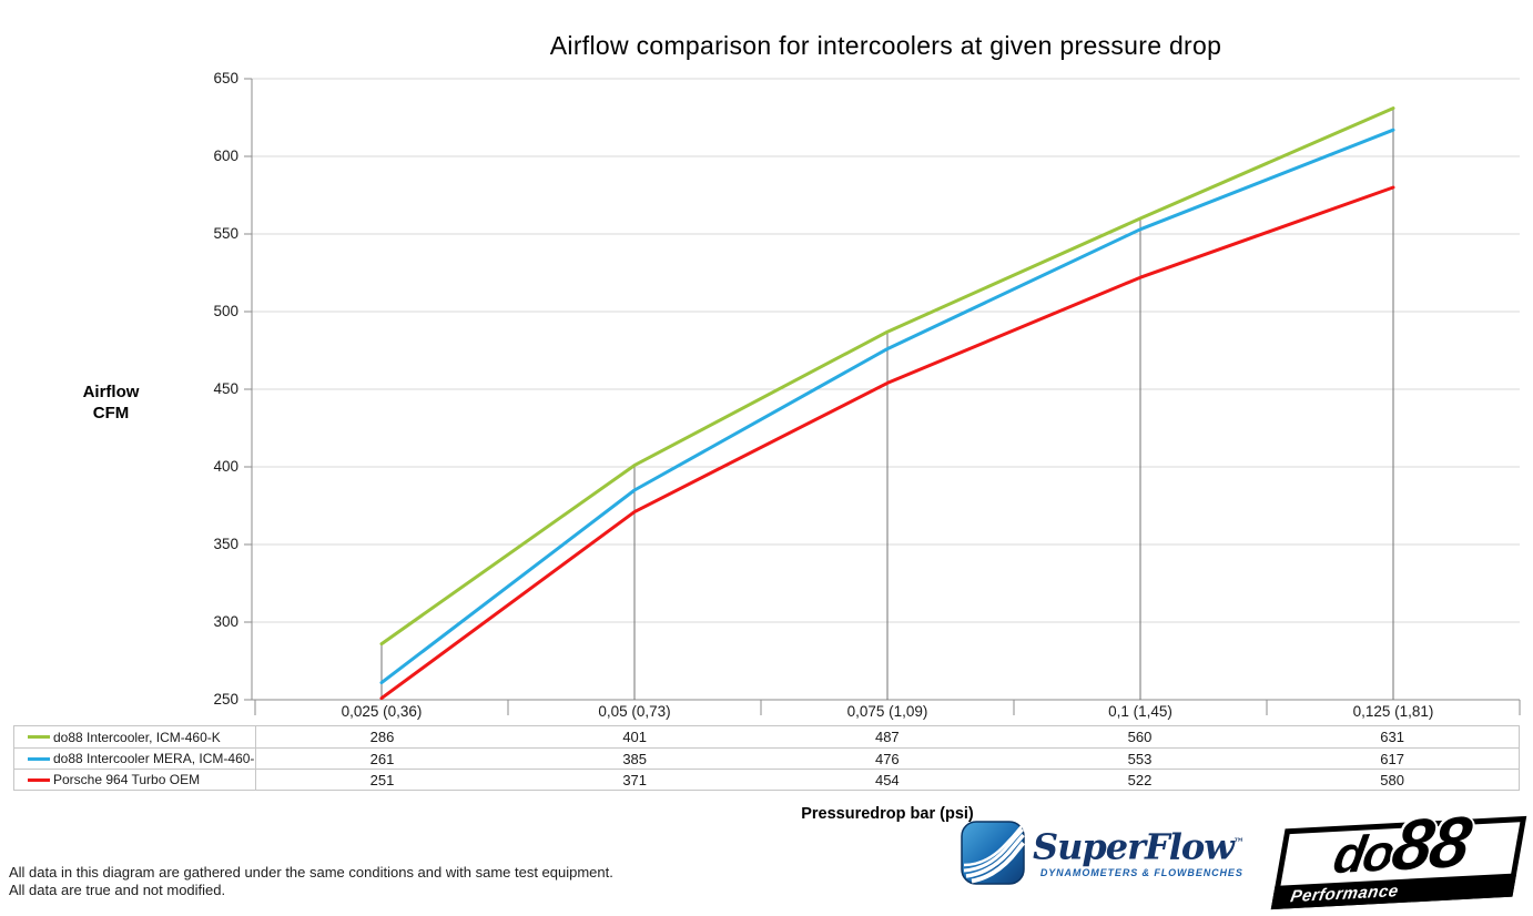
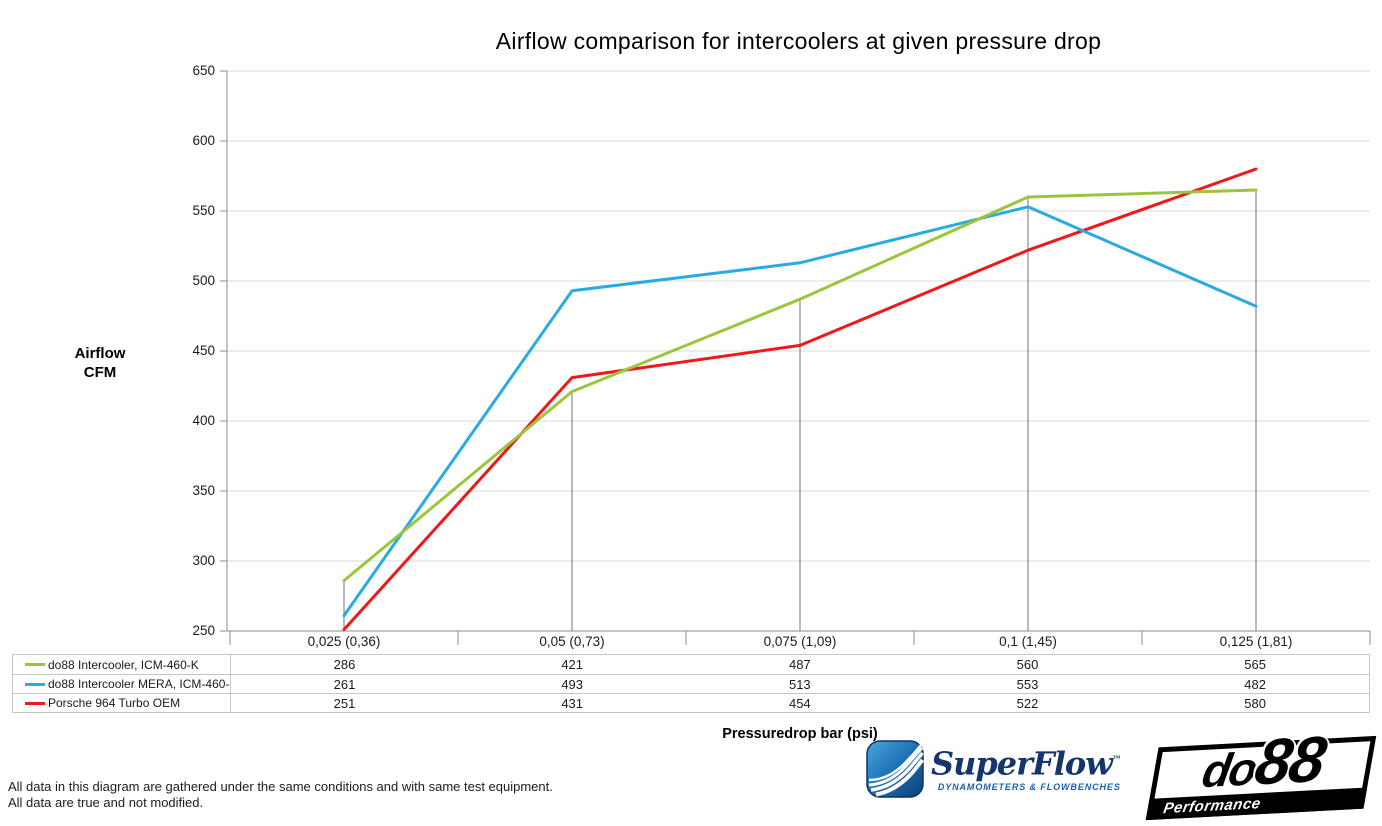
do88 Intercooler, ICM-460-K/0,05 (0,73): 401 -> 421
do88 Intercooler MERA, ICM-460-G/0,05 (0,73): 385 -> 493
Porsche 964 Turbo OEM/0,05 (0,73): 371 -> 431
do88 Intercooler MERA, ICM-460-G/0,075 (1,09): 476 -> 513
do88 Intercooler, ICM-460-K/0,125 (1,81): 631 -> 565
do88 Intercooler MERA, ICM-460-G/0,125 (1,81): 617 -> 482
